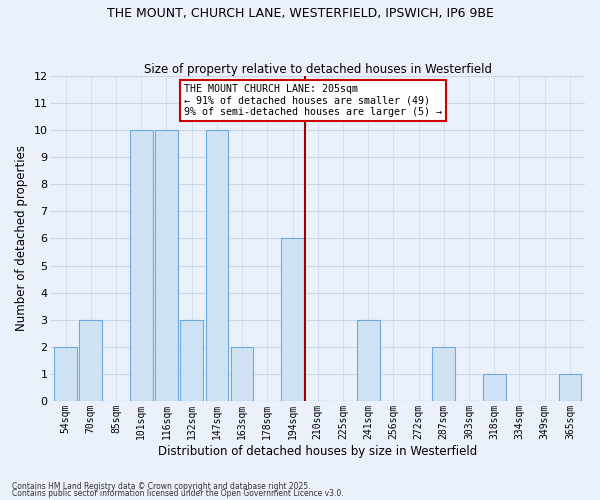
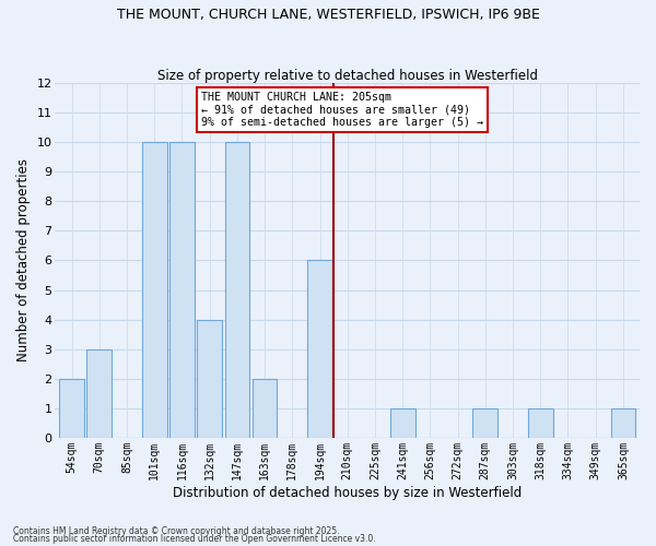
132sqm: 3 -> 4
241sqm: 3 -> 1
287sqm: 2 -> 1
